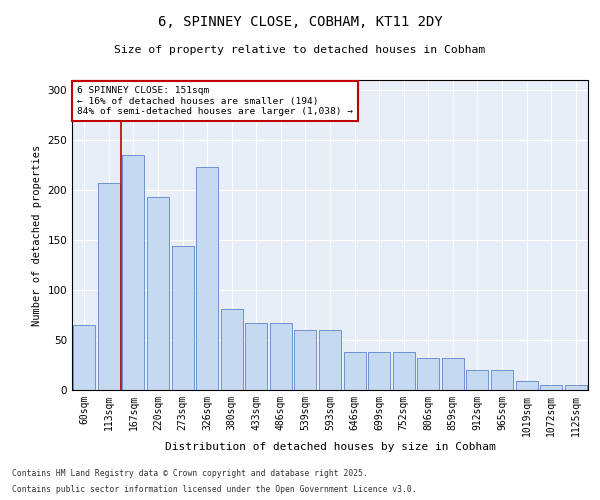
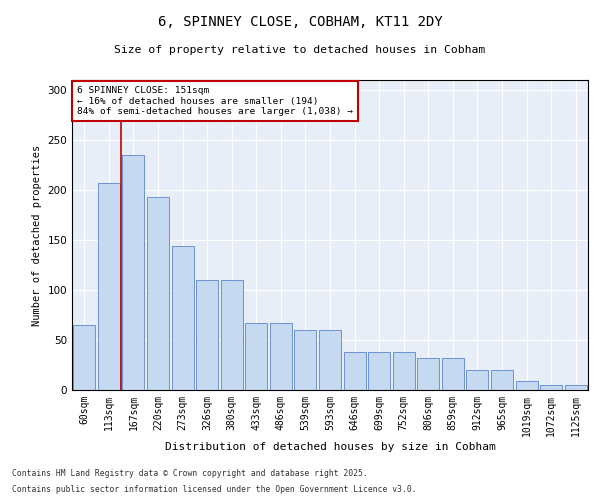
326sqm: 223 -> 110
380sqm: 81 -> 110
